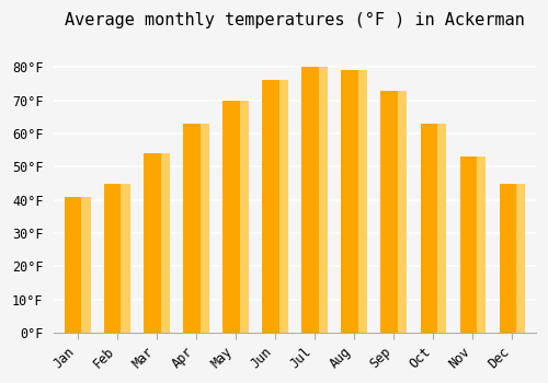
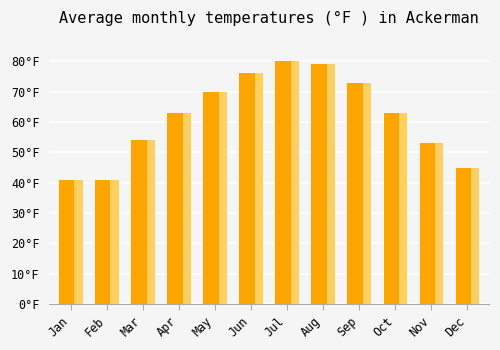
Feb: 45°F -> 41°F
